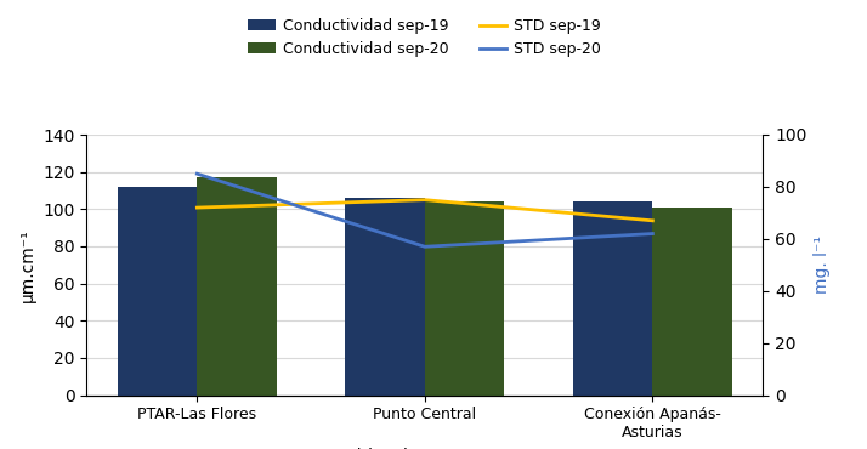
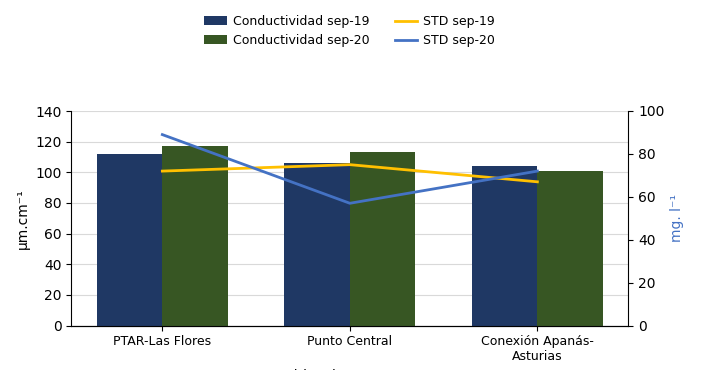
STD sep-20/PTAR-Las Flores: 85 -> 89
Conductividad sep-20/Punto Central: 104 -> 113
STD sep-20/Conexión Apanás- Asturias: 62 -> 72
